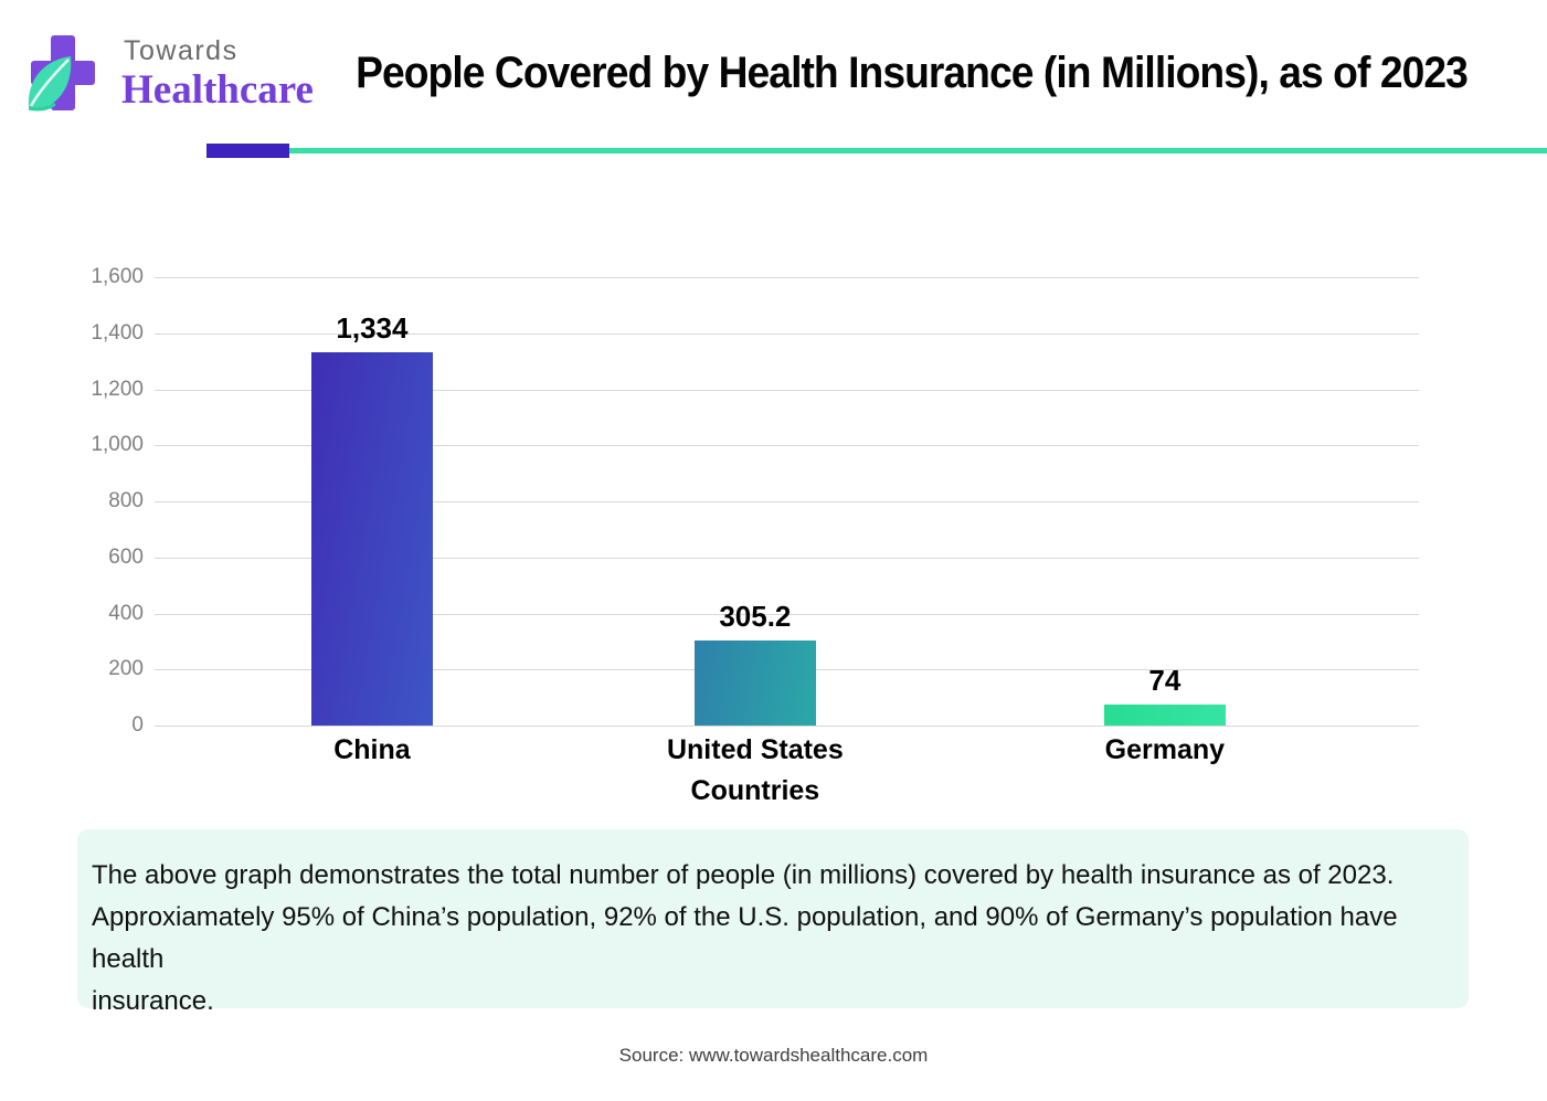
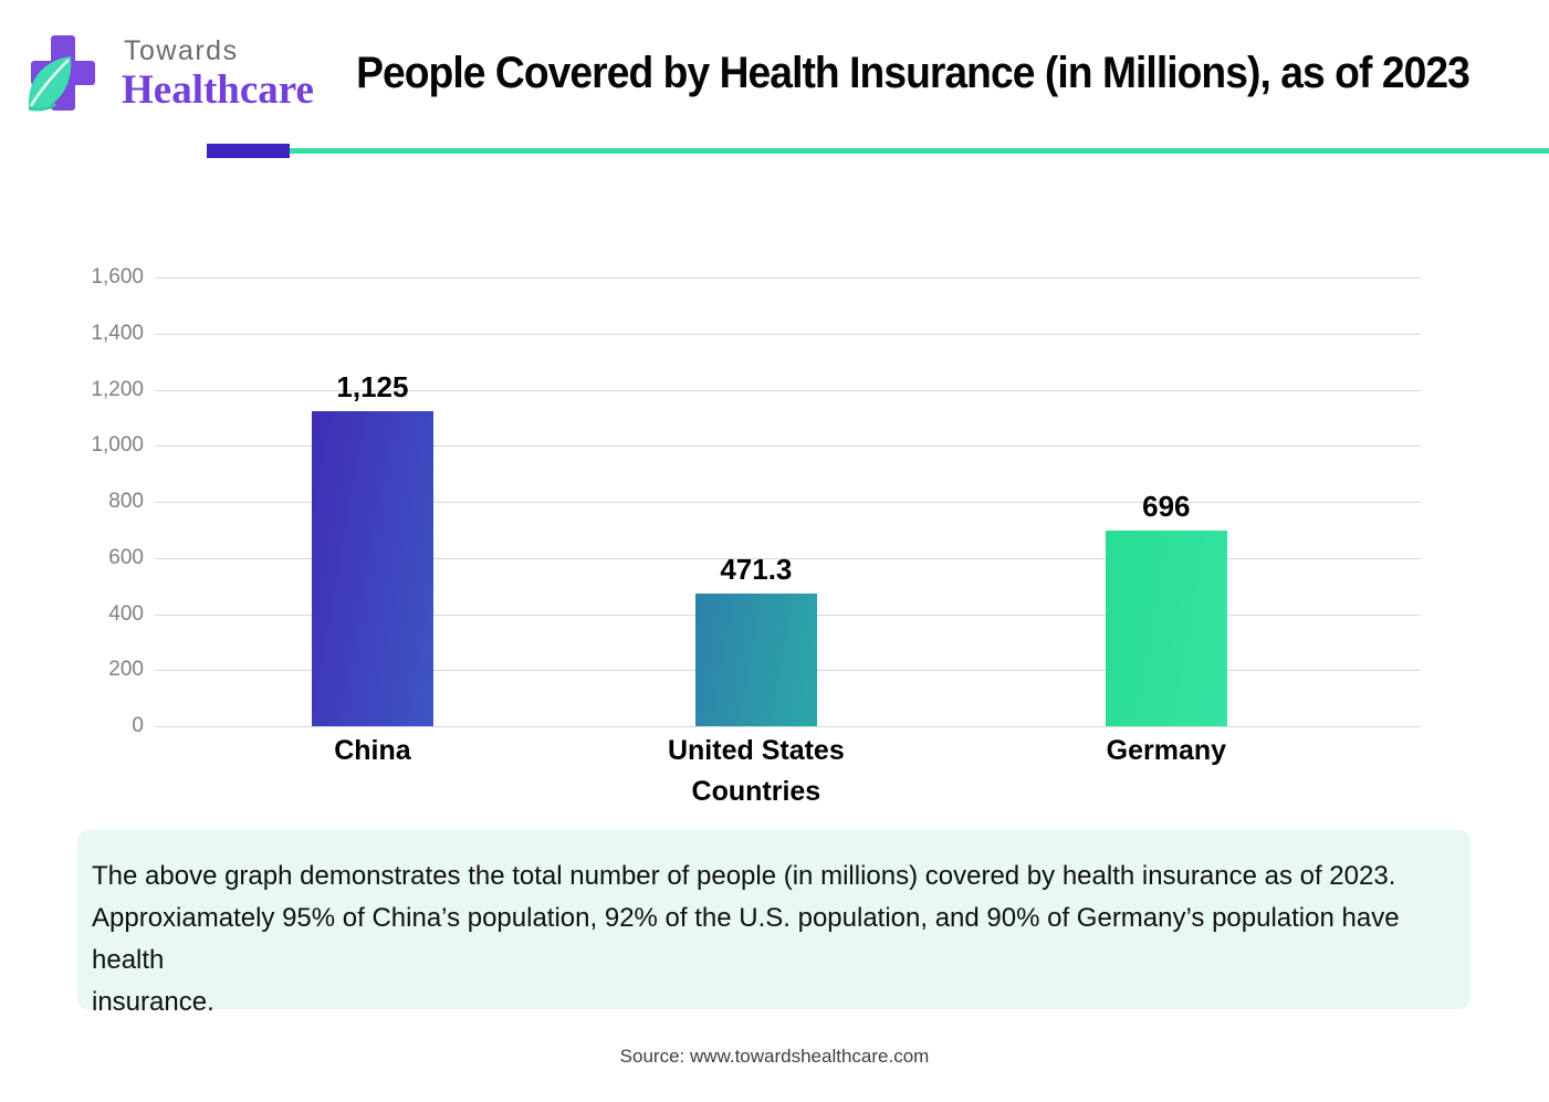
China: 1,334 -> 1,125
United States: 305.2 -> 471.3
Germany: 74 -> 696
